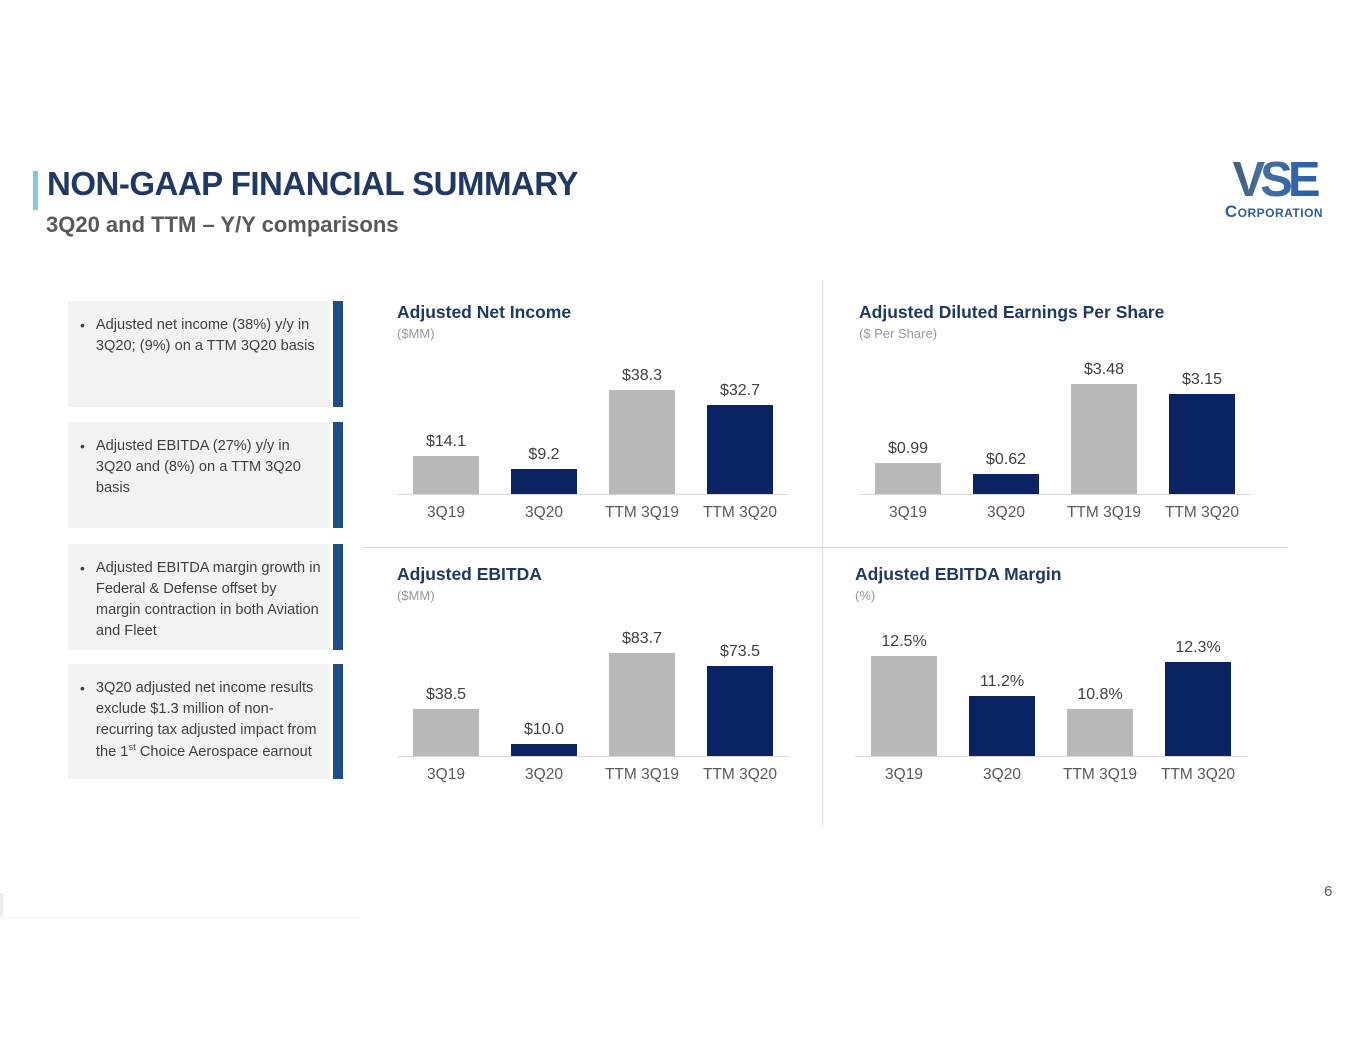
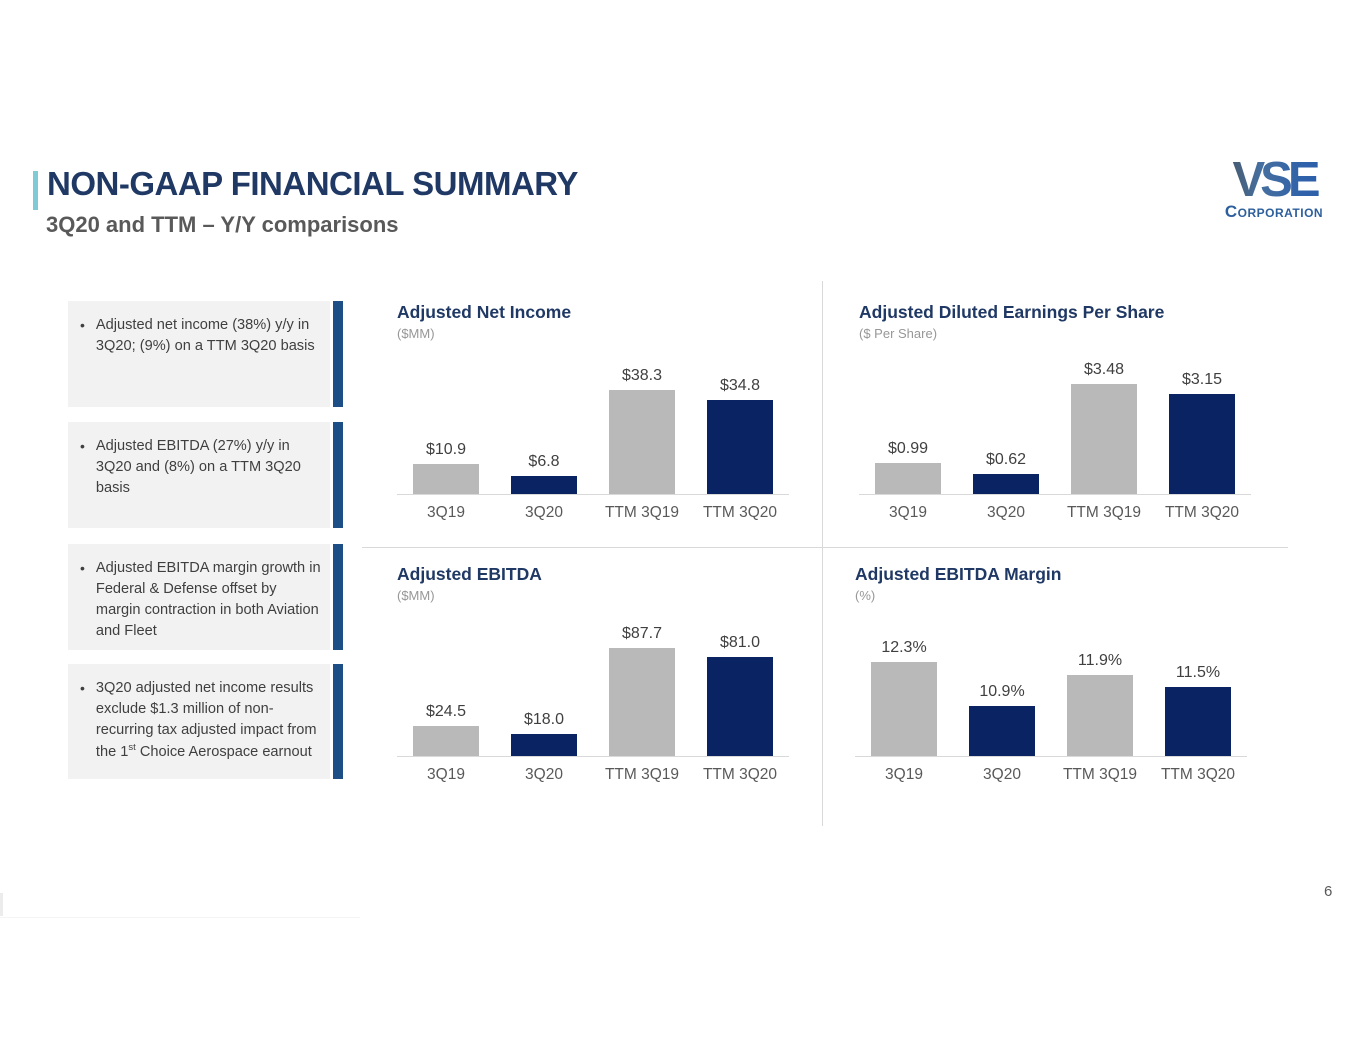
Adjusted Net Income/3Q19: $14.1 -> $10.9
Adjusted Net Income/3Q20: $9.2 -> $6.8
Adjusted Net Income/TTM 3Q20: $32.7 -> $34.8
Adjusted EBITDA/3Q19: $38.5 -> $24.5
Adjusted EBITDA/3Q20: $10.0 -> $18.0
Adjusted EBITDA/TTM 3Q19: $83.7 -> $87.7
Adjusted EBITDA/TTM 3Q20: $73.5 -> $81.0
Adjusted EBITDA Margin/3Q19: 12.5% -> 12.3%
Adjusted EBITDA Margin/3Q20: 11.2% -> 10.9%
Adjusted EBITDA Margin/TTM 3Q19: 10.8% -> 11.9%
Adjusted EBITDA Margin/TTM 3Q20: 12.3% -> 11.5%
